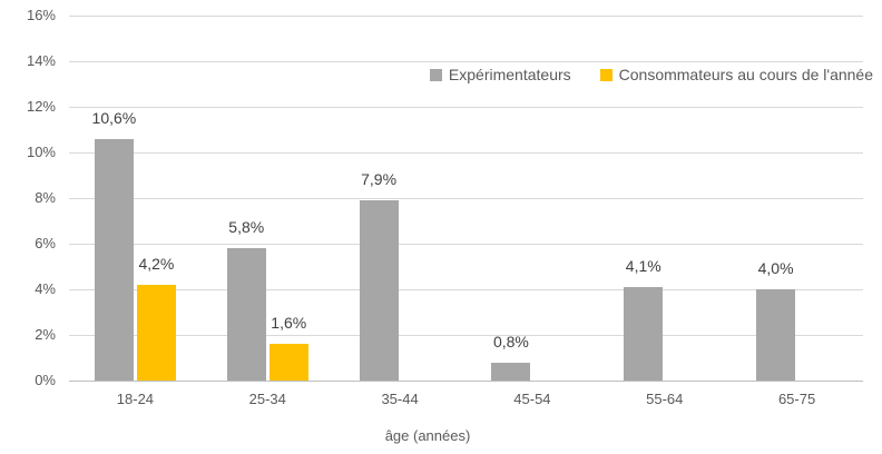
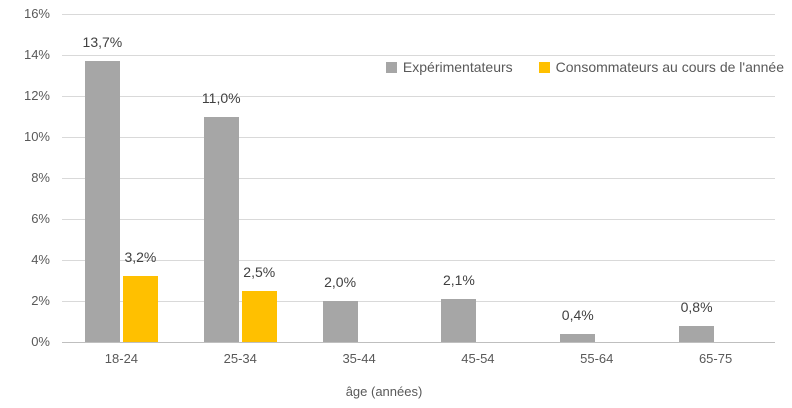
Expérimentateurs/18-24: 10,6% -> 13,7%
Consommateurs au cours de l'année/18-24: 4,2% -> 3,2%
Expérimentateurs/25-34: 5,8% -> 11,0%
Consommateurs au cours de l'année/25-34: 1,6% -> 2,5%
Expérimentateurs/35-44: 7,9% -> 2,0%
Expérimentateurs/45-54: 0,8% -> 2,1%
Expérimentateurs/55-64: 4,1% -> 0,4%
Expérimentateurs/65-75: 4,0% -> 0,8%
